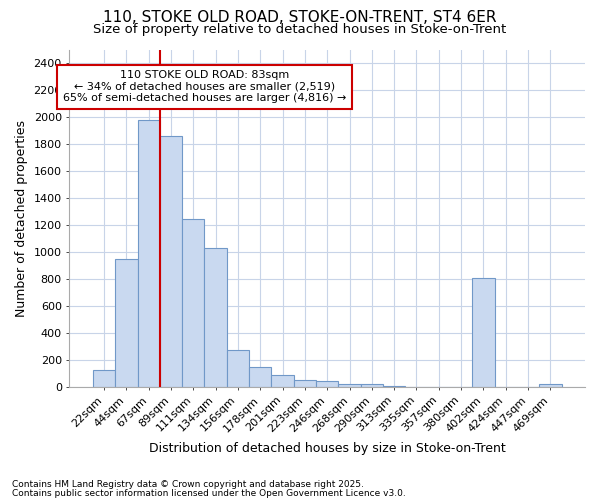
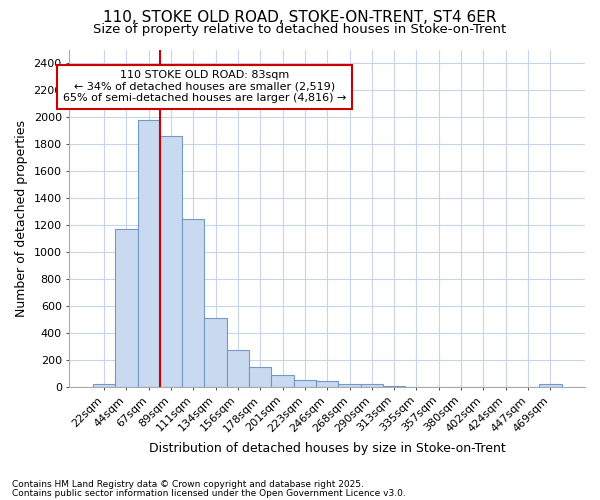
22sqm: 130 -> 20
44sqm: 950 -> 1180
134sqm: 1030 -> 520
402sqm: 810 -> 0
